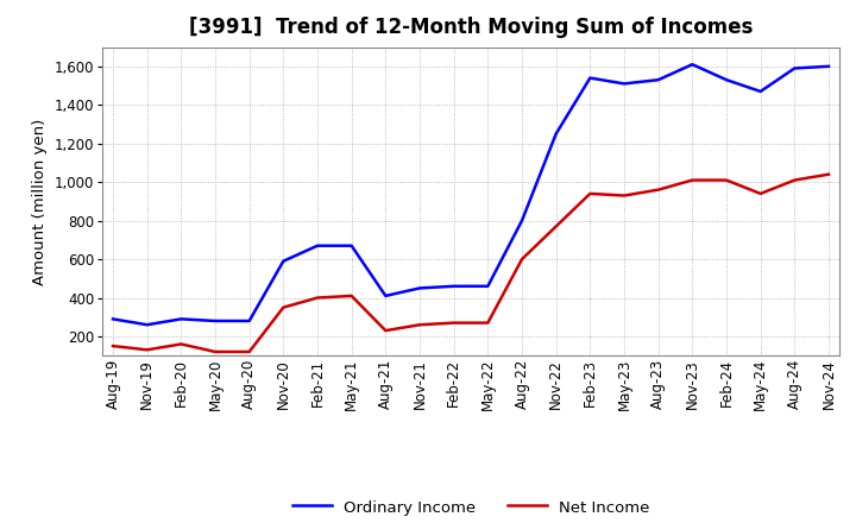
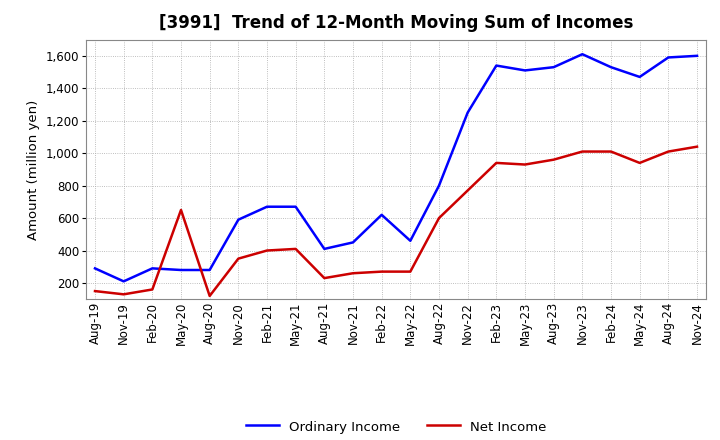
Ordinary Income/Nov-19: 260 -> 210
Net Income/May-20: 120 -> 650
Ordinary Income/Feb-22: 460 -> 620
